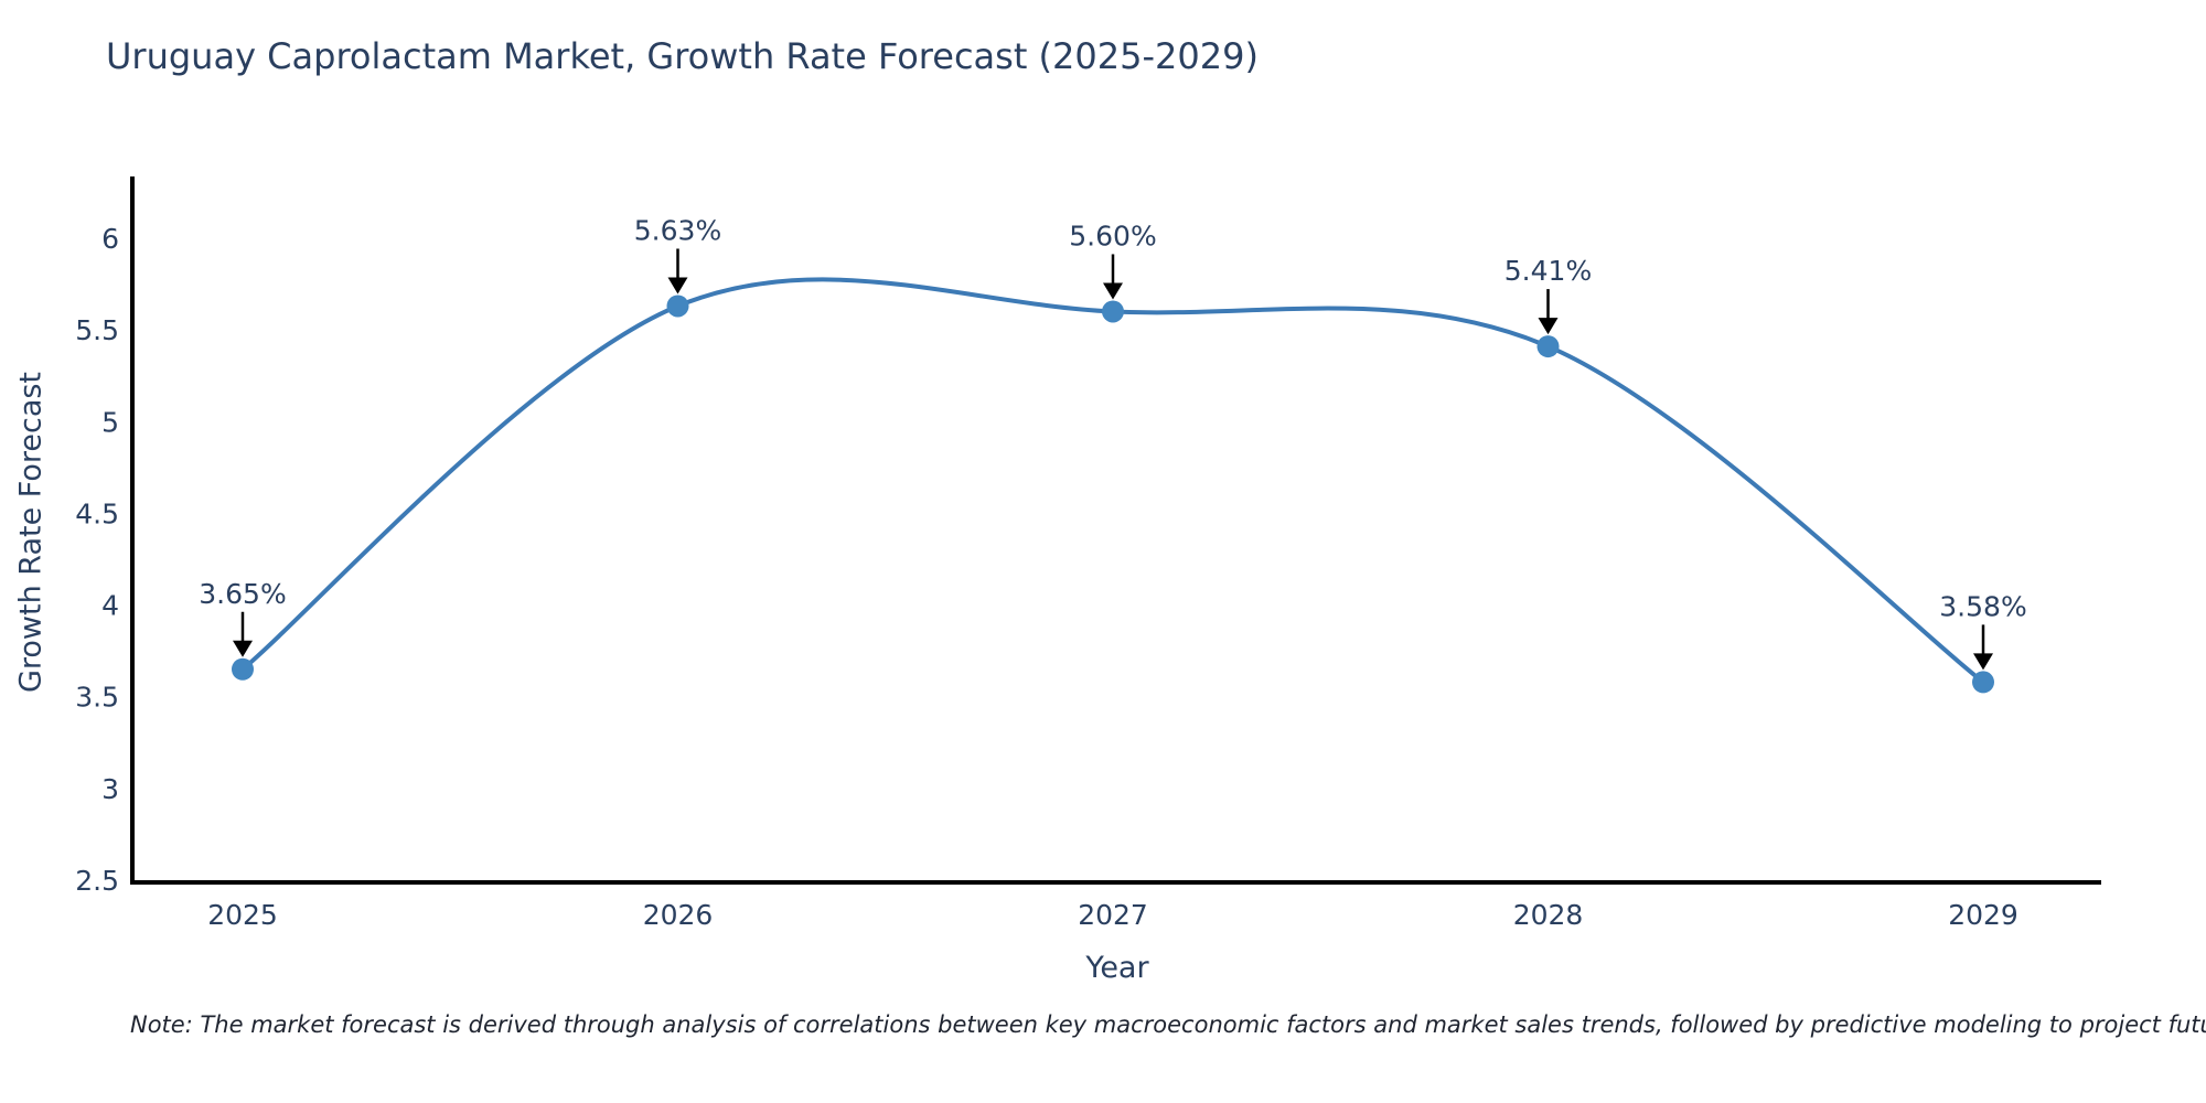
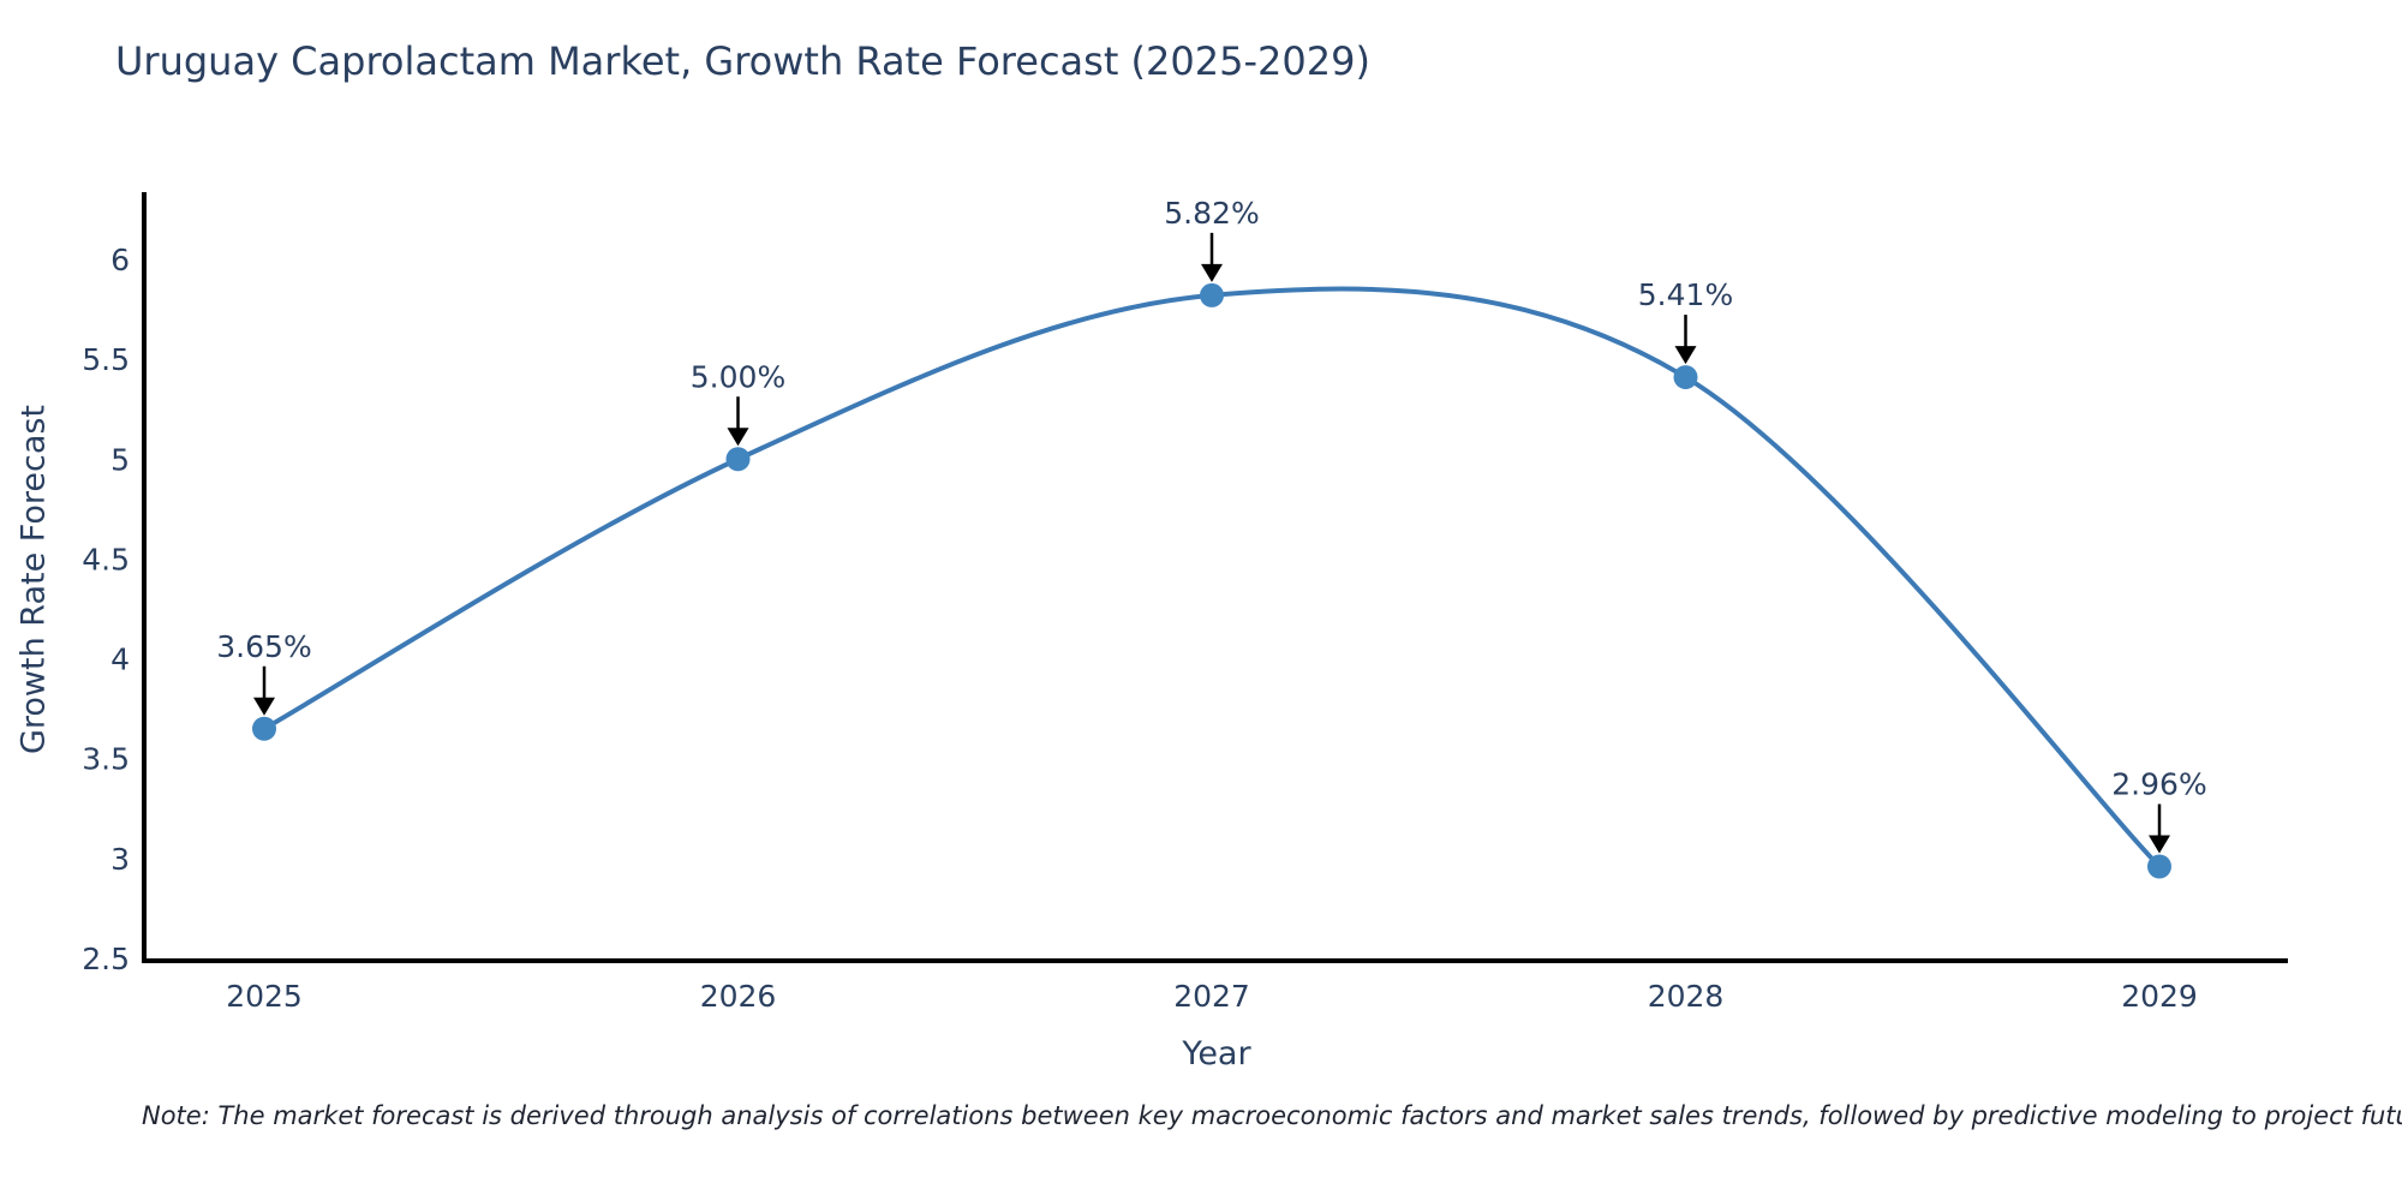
2026: 5.63% -> 5.00%
2027: 5.60% -> 5.82%
2029: 3.58% -> 2.96%
